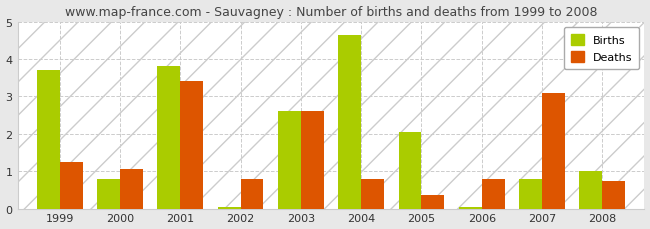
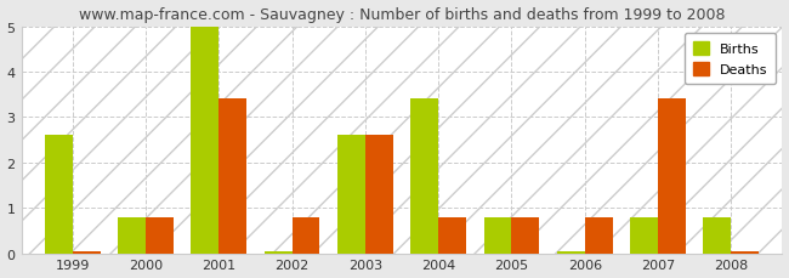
Births/1999: 3.70 -> 2.60
Deaths/1999: 1.25 -> 0.05
Deaths/2000: 1.05 -> 0.80
Births/2001: 3.80 -> 5.00
Births/2004: 4.65 -> 3.40
Births/2005: 2.05 -> 0.80
Deaths/2005: 0.35 -> 0.80
Deaths/2007: 3.10 -> 3.40
Births/2008: 1.00 -> 0.80
Deaths/2008: 0.75 -> 0.05
